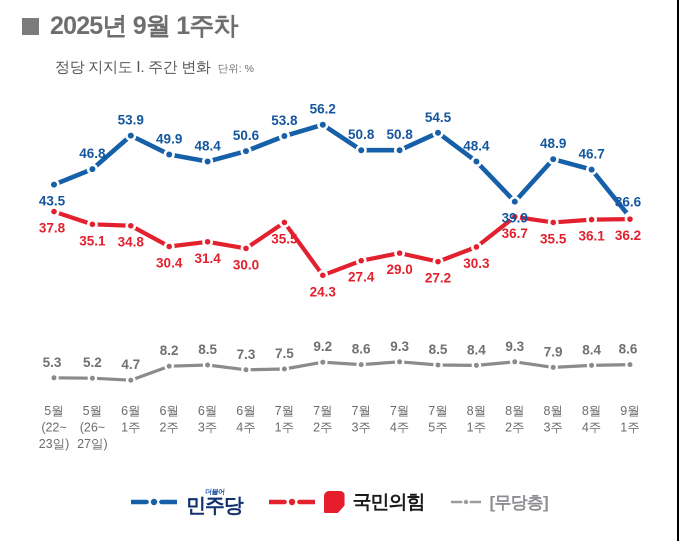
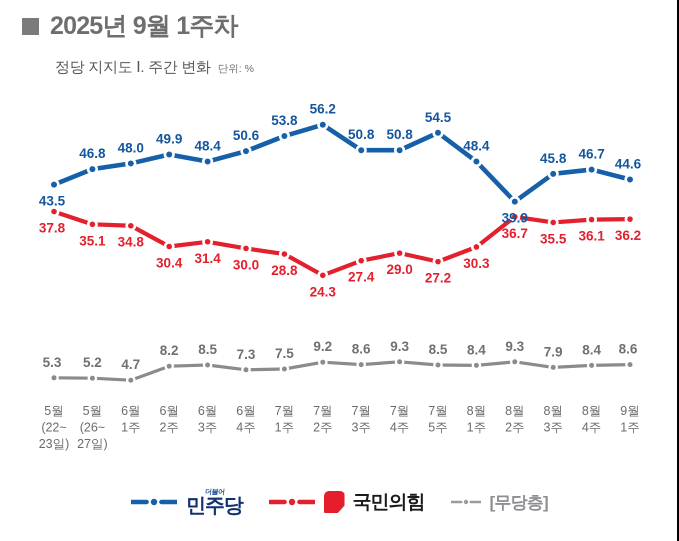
민주당/6월 1주: 53.9 -> 48.0
국민의힘/7월 1주: 35.5 -> 28.8
민주당/8월 3주: 48.9 -> 45.8
민주당/9월 1주: 36.6 -> 44.6
